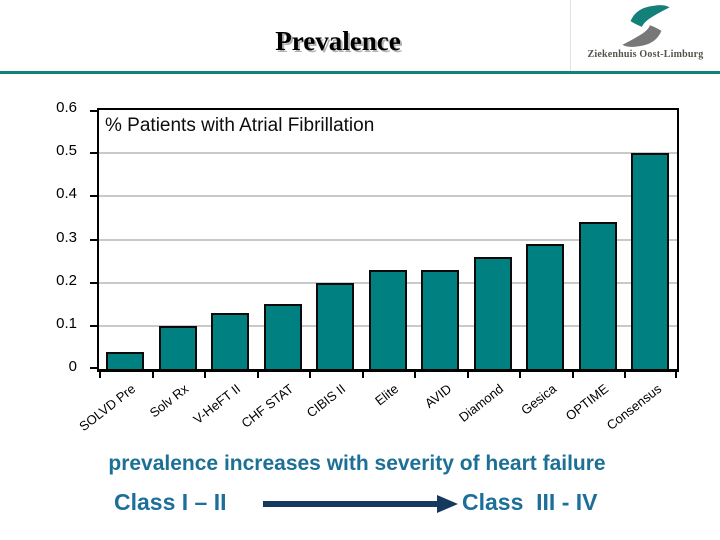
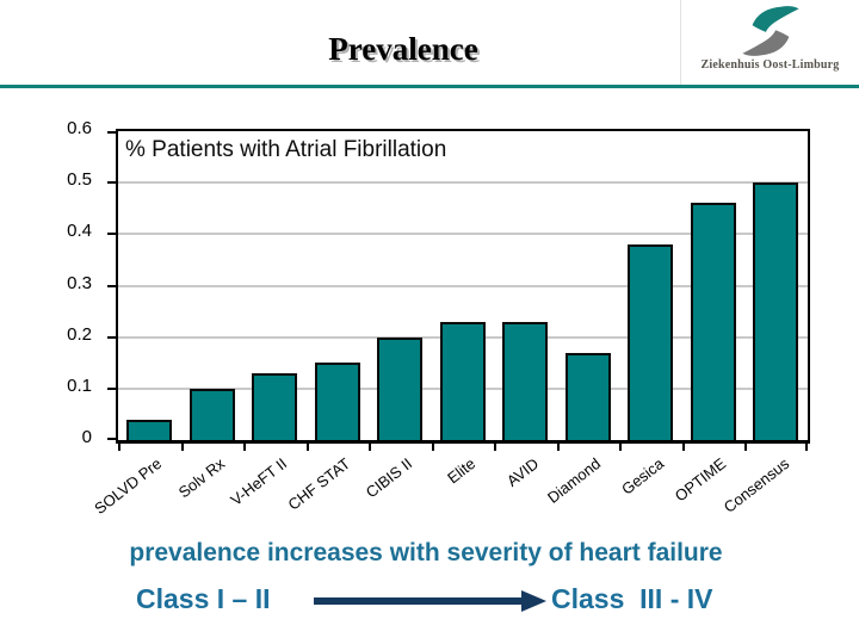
Diamond: 0.26 -> 0.17
Gesica: 0.29 -> 0.38
OPTIME: 0.34 -> 0.46
